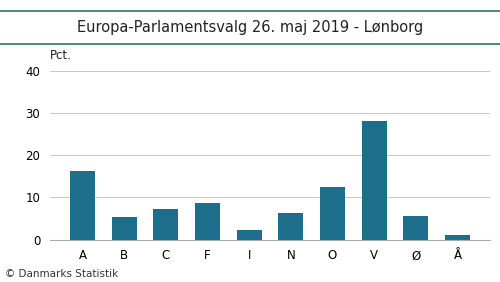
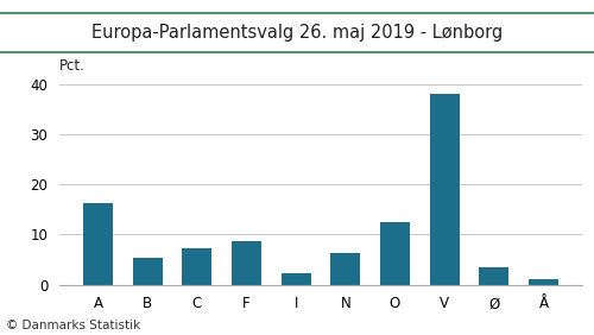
V: 28.0 -> 37.9
Ø: 5.5 -> 3.5
